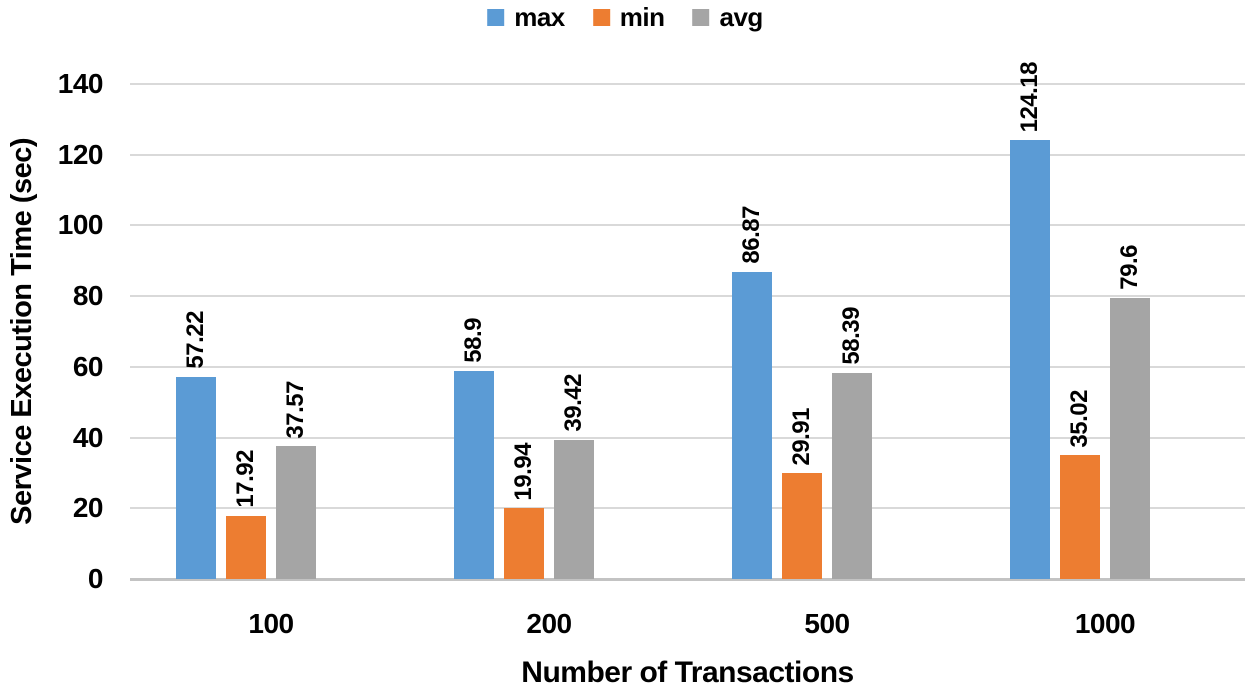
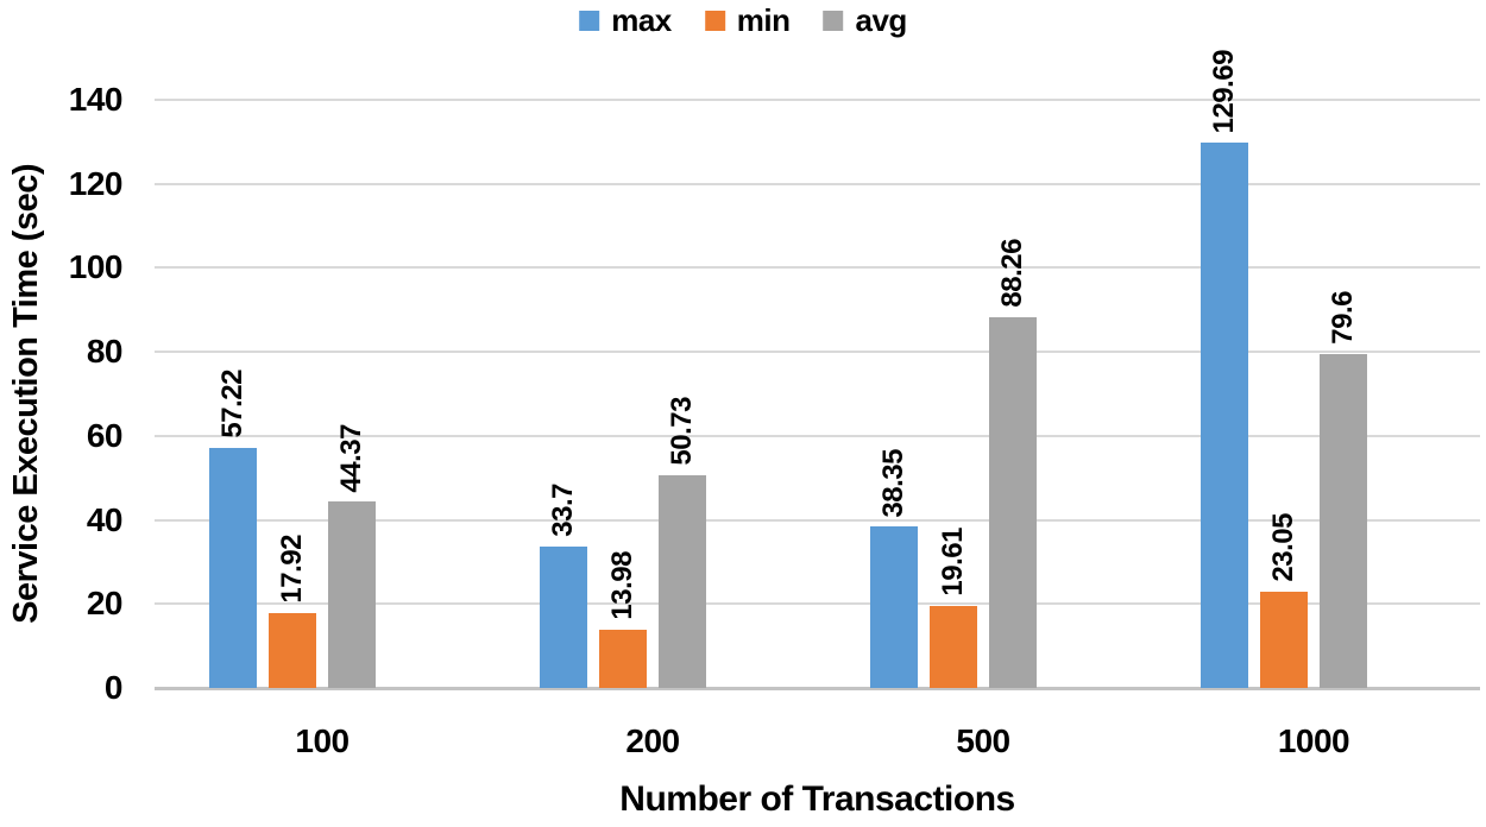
avg/100: 37.57 -> 44.37
max/200: 58.9 -> 33.7
min/200: 19.94 -> 13.98
avg/200: 39.42 -> 50.73
max/500: 86.87 -> 38.35
min/500: 29.91 -> 19.61
avg/500: 58.39 -> 88.26
max/1000: 124.18 -> 129.69
min/1000: 35.02 -> 23.05
